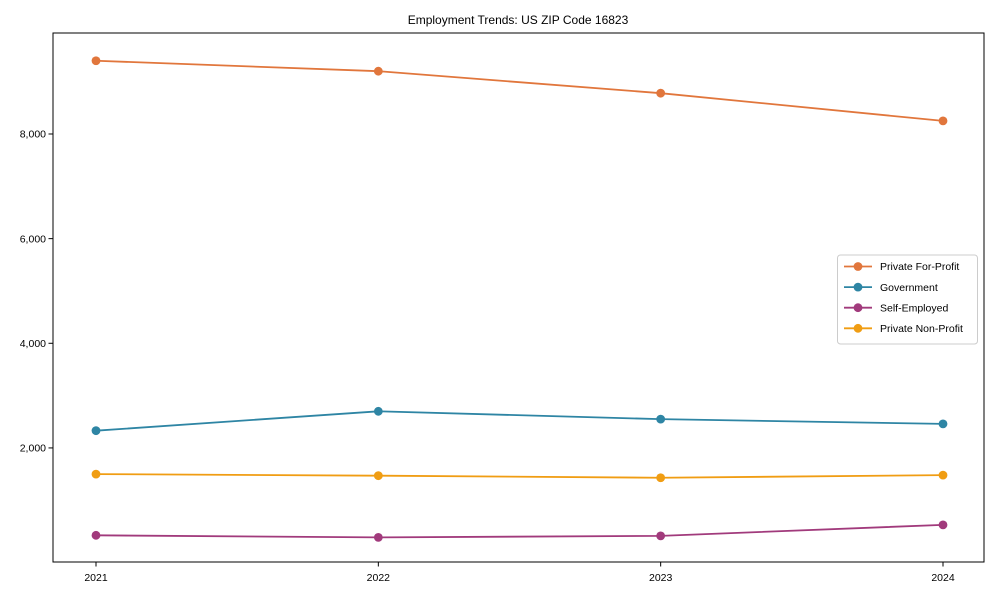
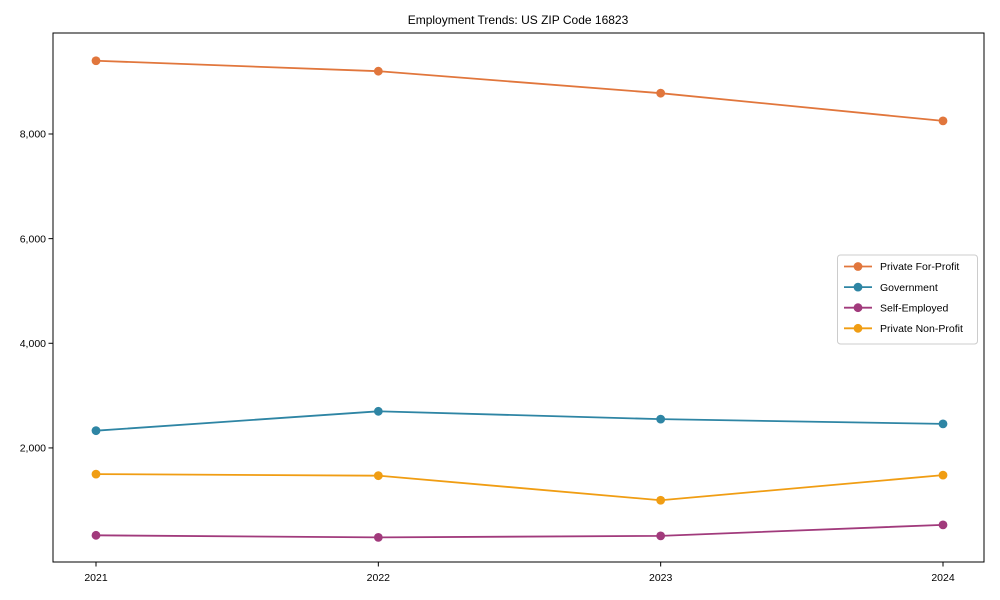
Private Non-Profit/2023: 1400 -> 1000
